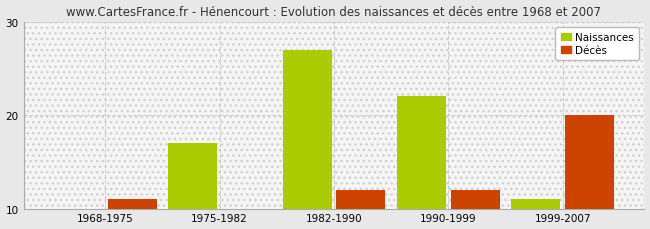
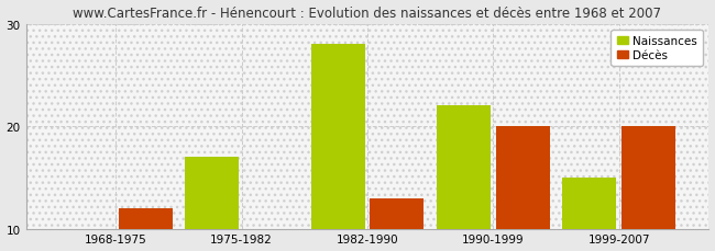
Décès/1968-1975: 11 -> 12
Naissances/1982-1990: 27 -> 28
Décès/1982-1990: 12 -> 13
Décès/1990-1999: 12 -> 20
Naissances/1999-2007: 11 -> 15
